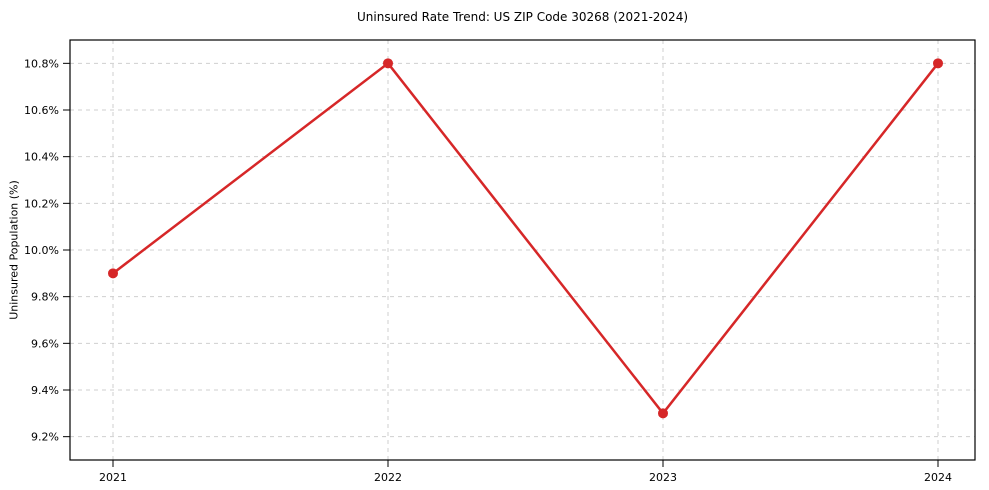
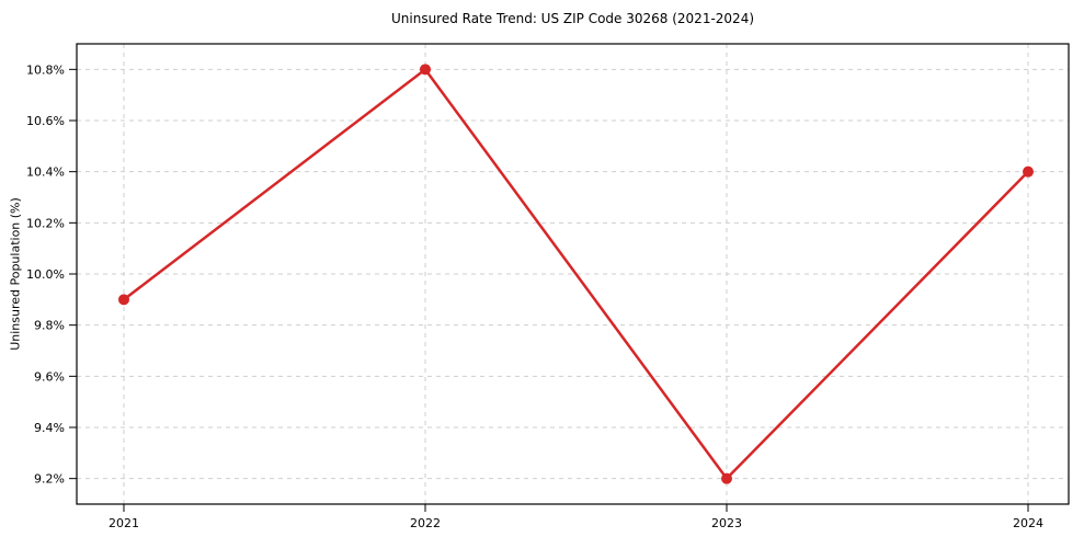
2023: 9.3% -> 9.2%
2024: 10.8% -> 10.4%
